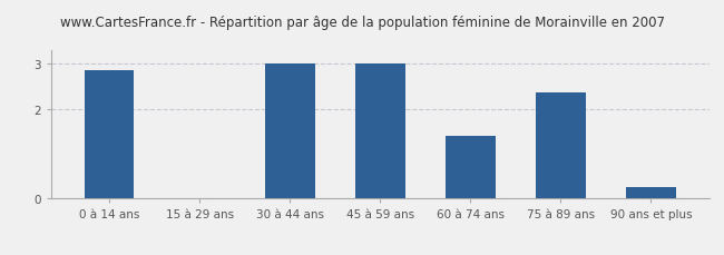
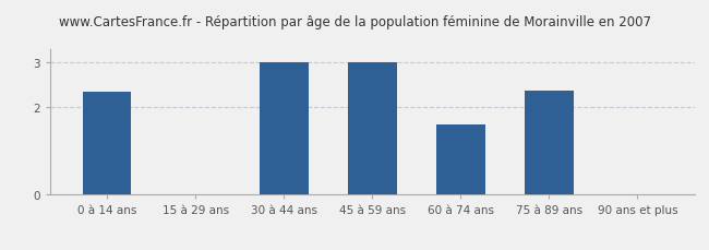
0 à 14 ans: 2.85 -> 2.33
60 à 74 ans: 1.40 -> 1.60
90 ans et plus: 0.25 -> 0.02
